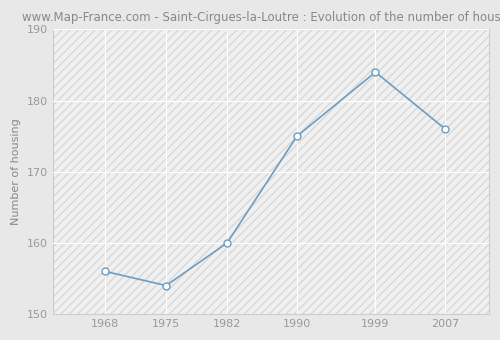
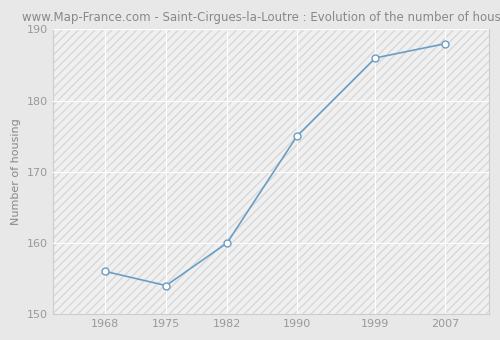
1999: 184 -> 186
2007: 176 -> 188
